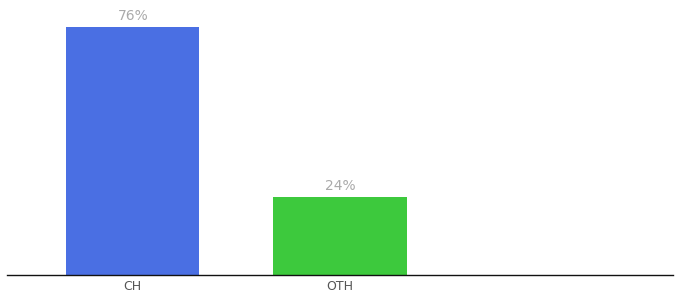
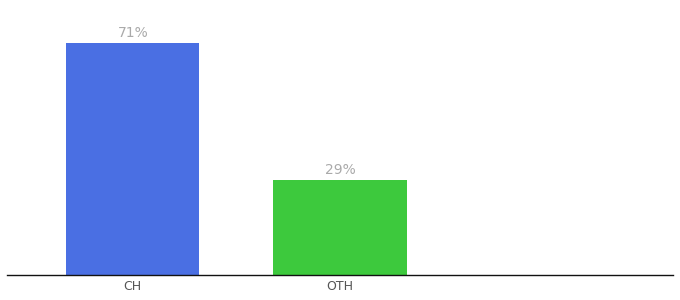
CH: 76% -> 71%
OTH: 24% -> 29%
